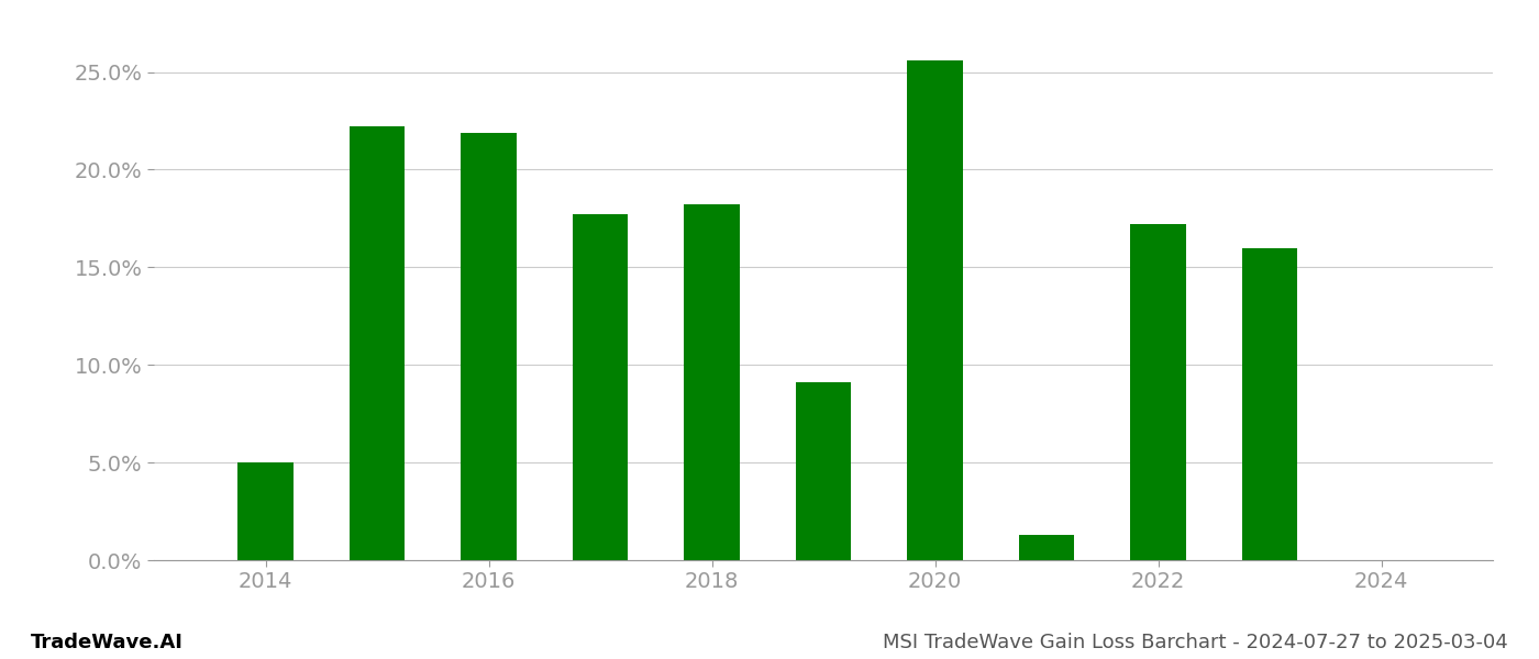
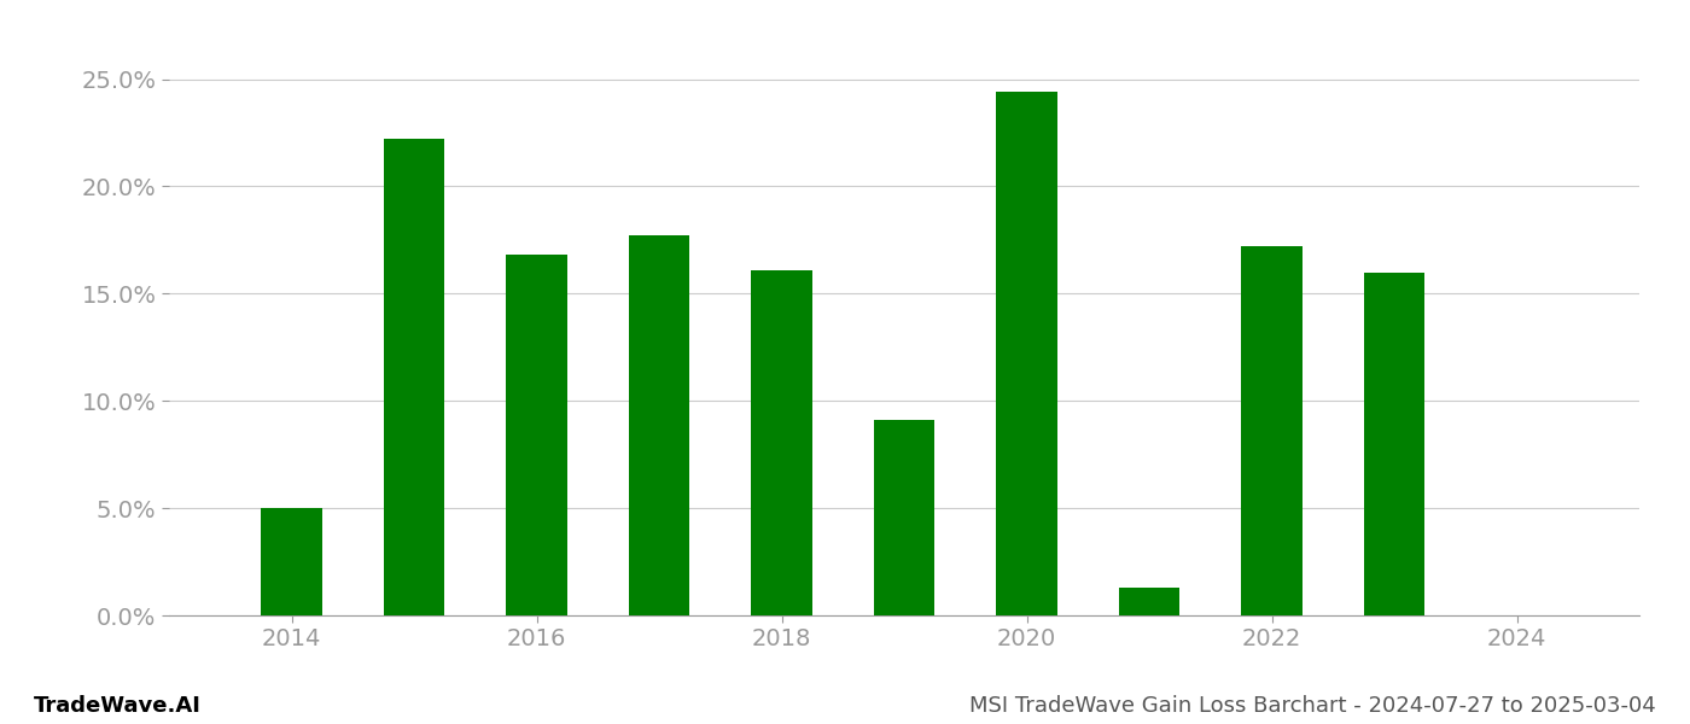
2016: 21.9% -> 16.8%
2018: 18.2% -> 16.1%
2020: 25.6% -> 24.4%
